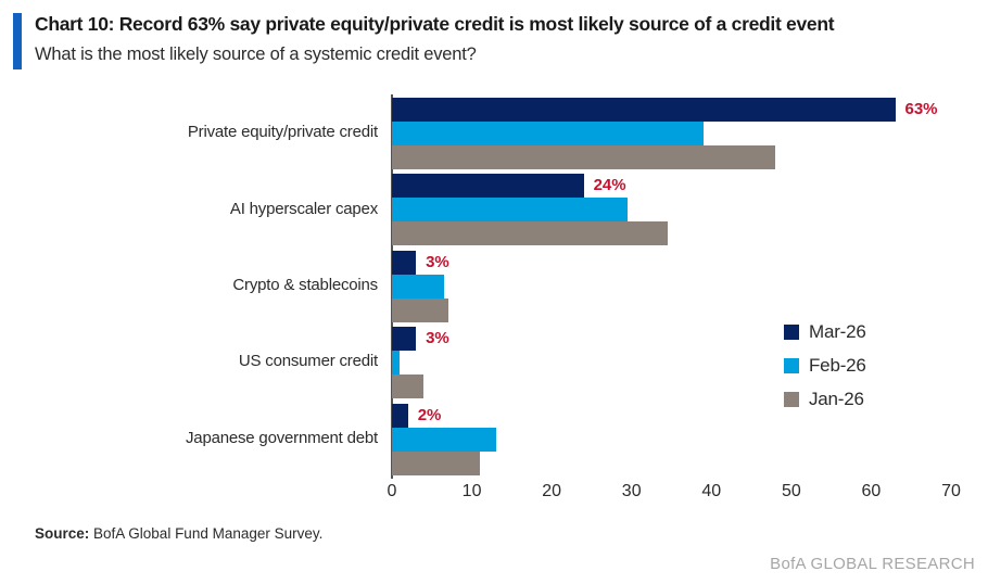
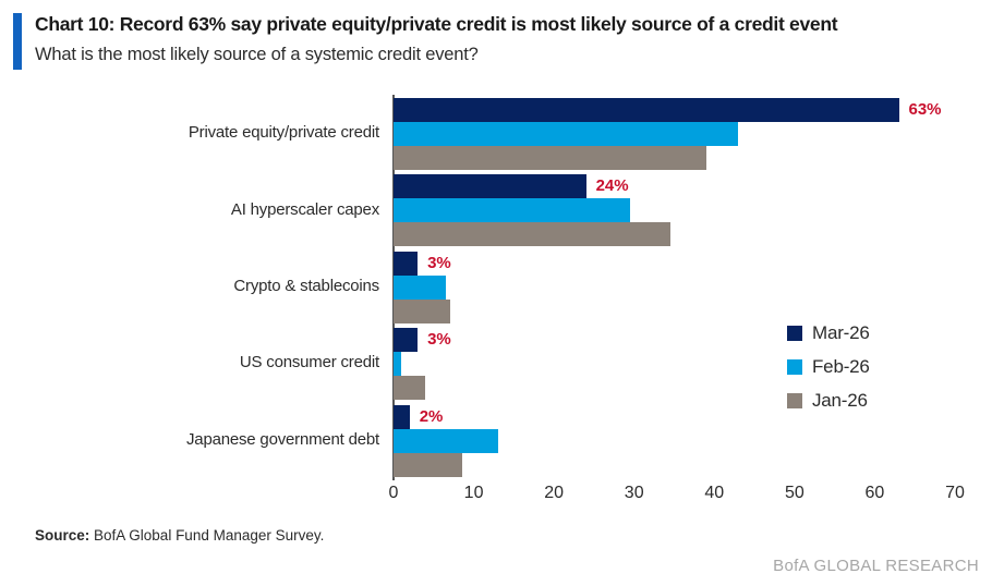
Feb-26/Private equity/private credit: 39 -> 43
Jan-26/Private equity/private credit: 48 -> 39
Jan-26/Japanese government debt: 11 -> 8
